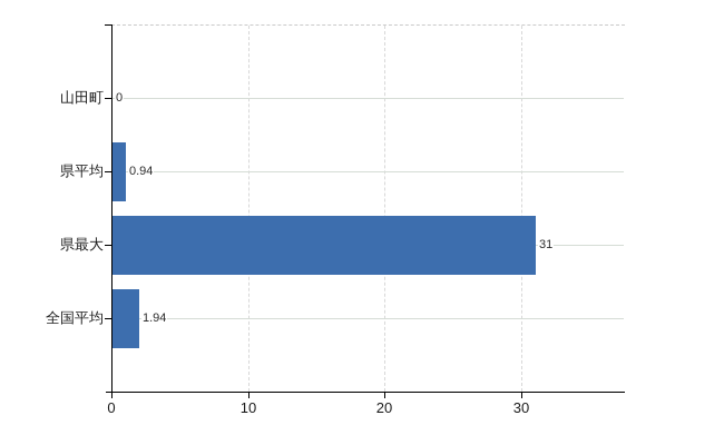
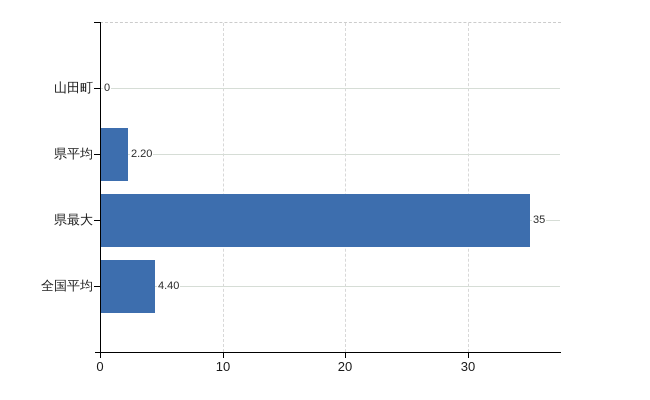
県平均: 0.94 -> 2.20
県最大: 31 -> 35
全国平均: 1.94 -> 4.40
